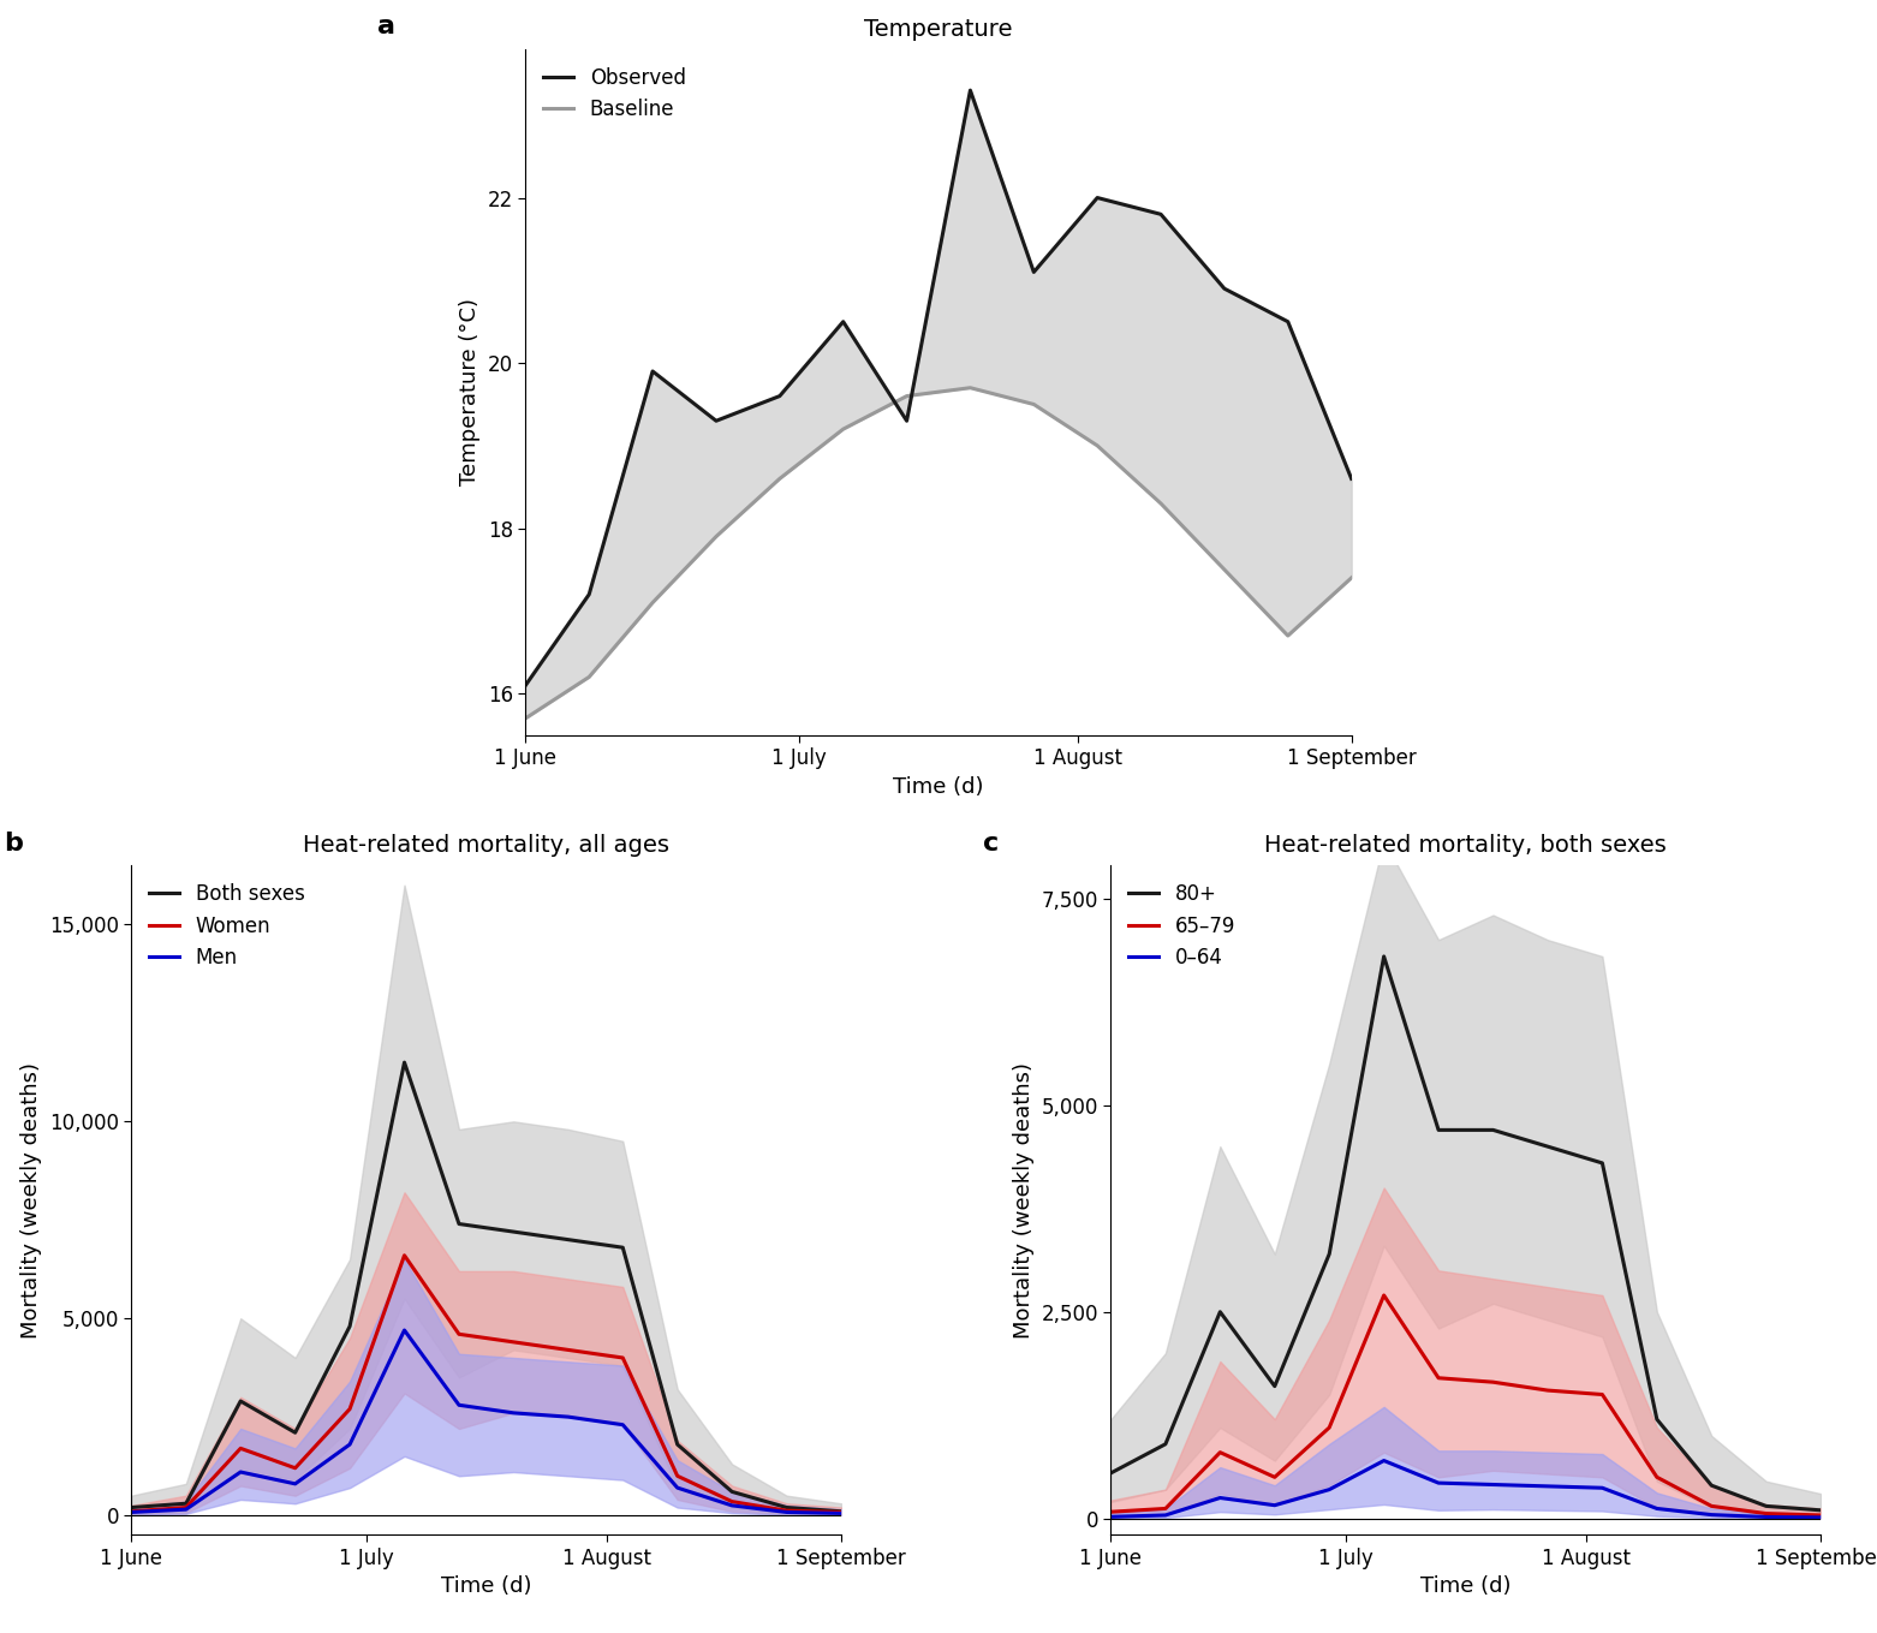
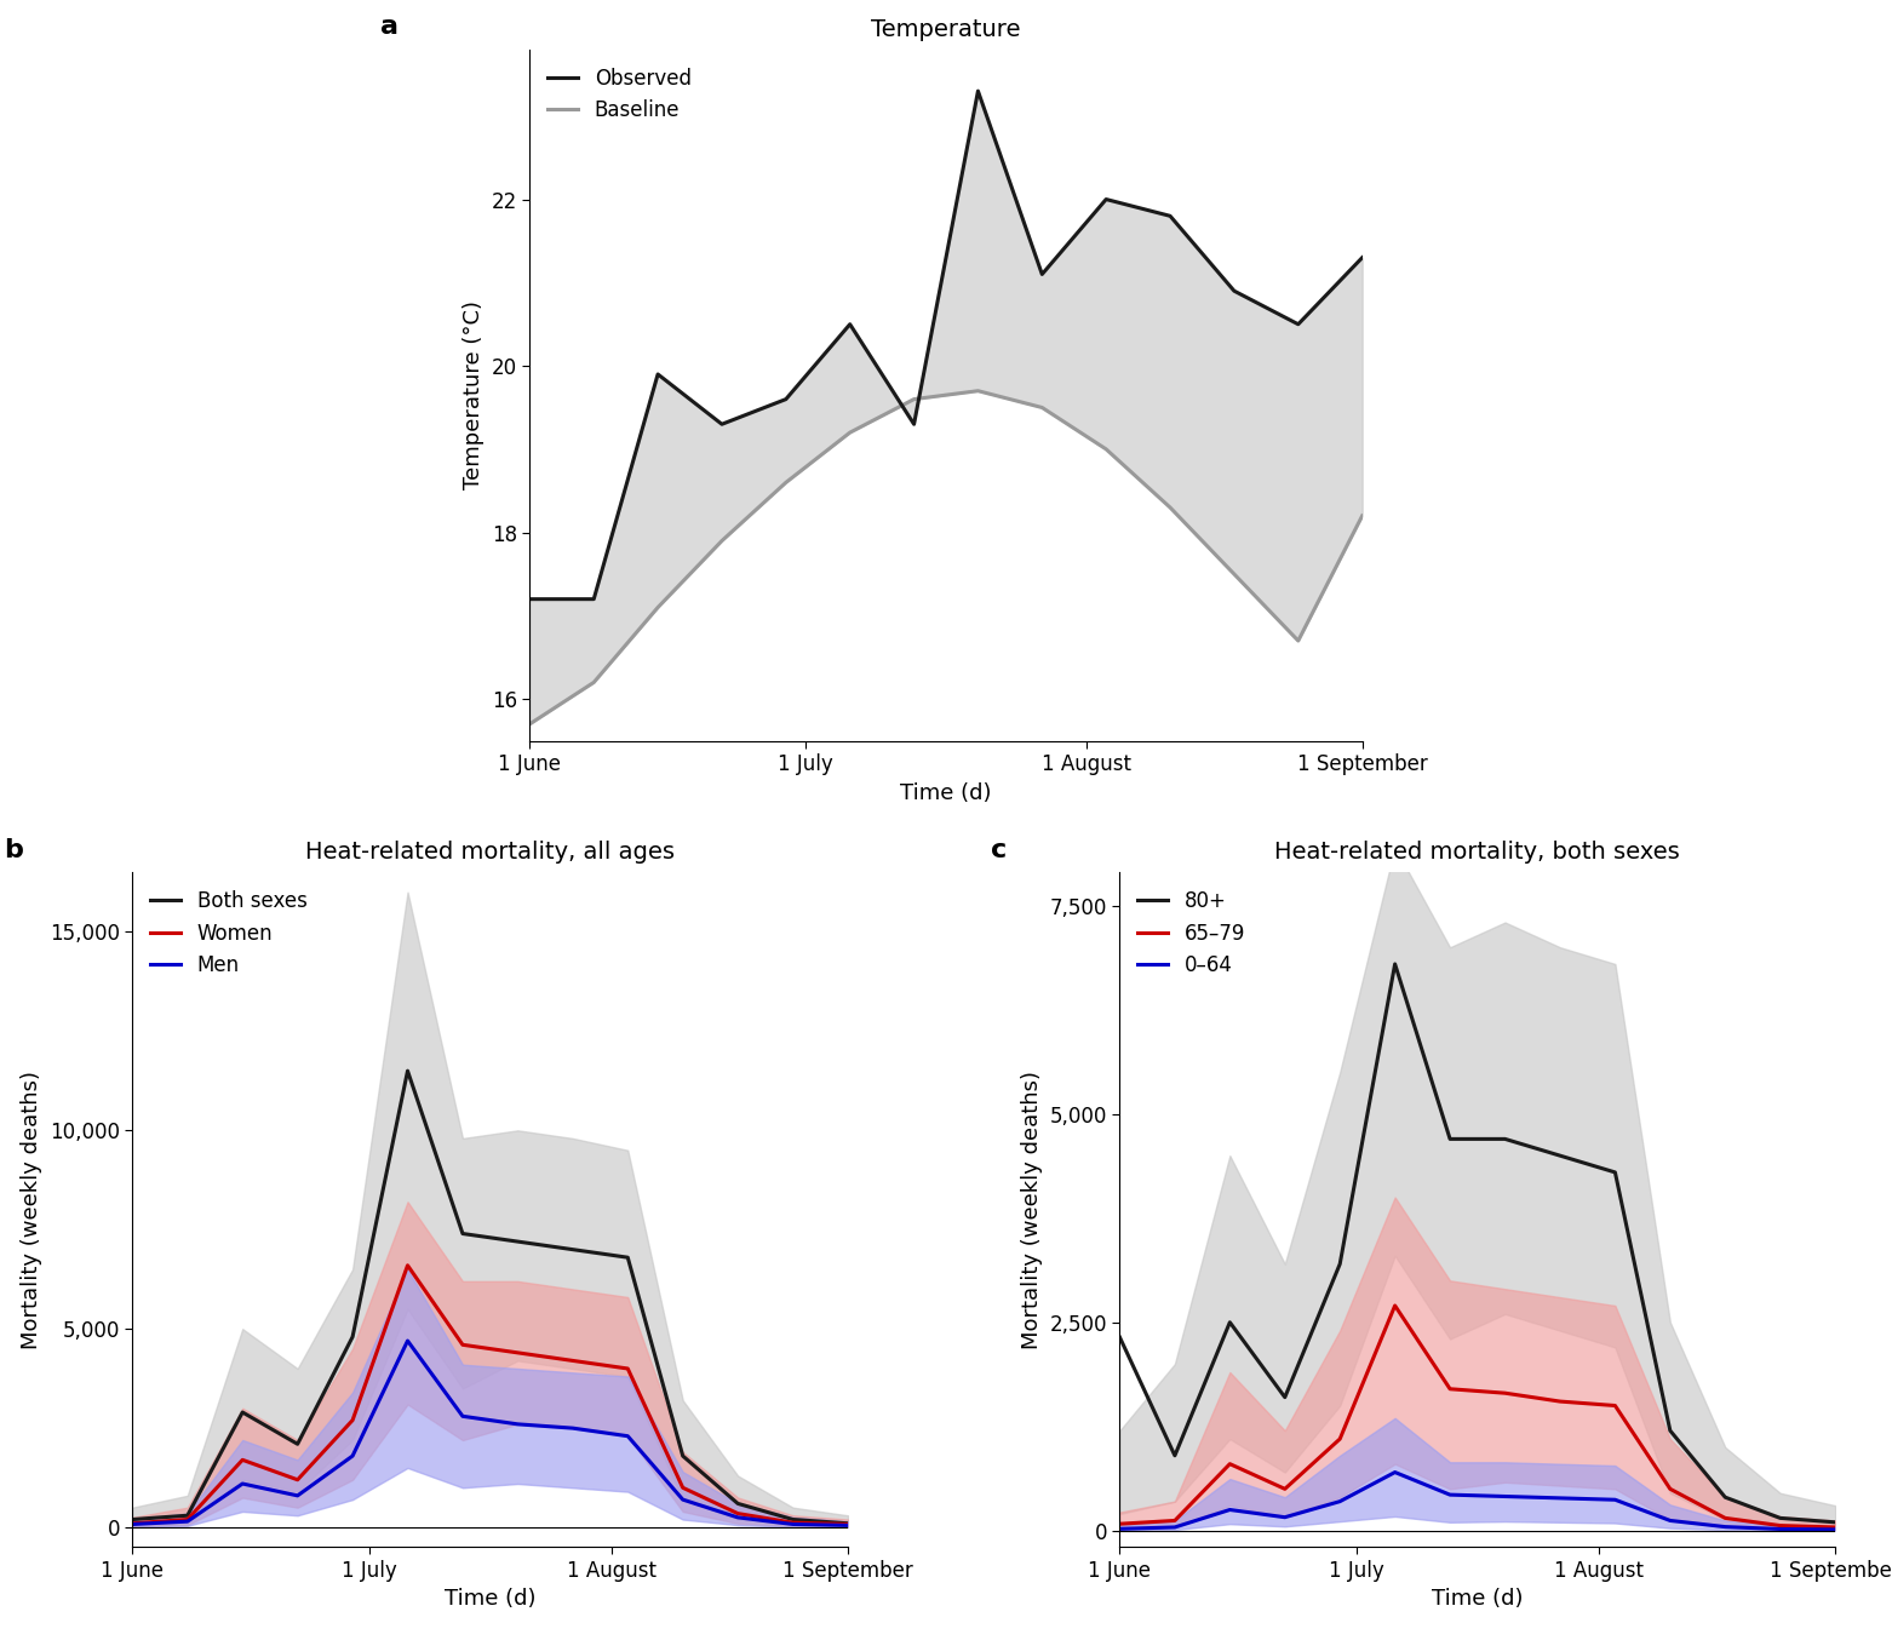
Temperature/Observed/1 June: 16.1 -> 17.2
Temperature/Observed/1 September: 18.6 -> 21.3
Temperature/Baseline/1 September: 17.4 -> 18.2
Heat-related mortality, both sexes/80+/1 June: 550 -> 2,320
